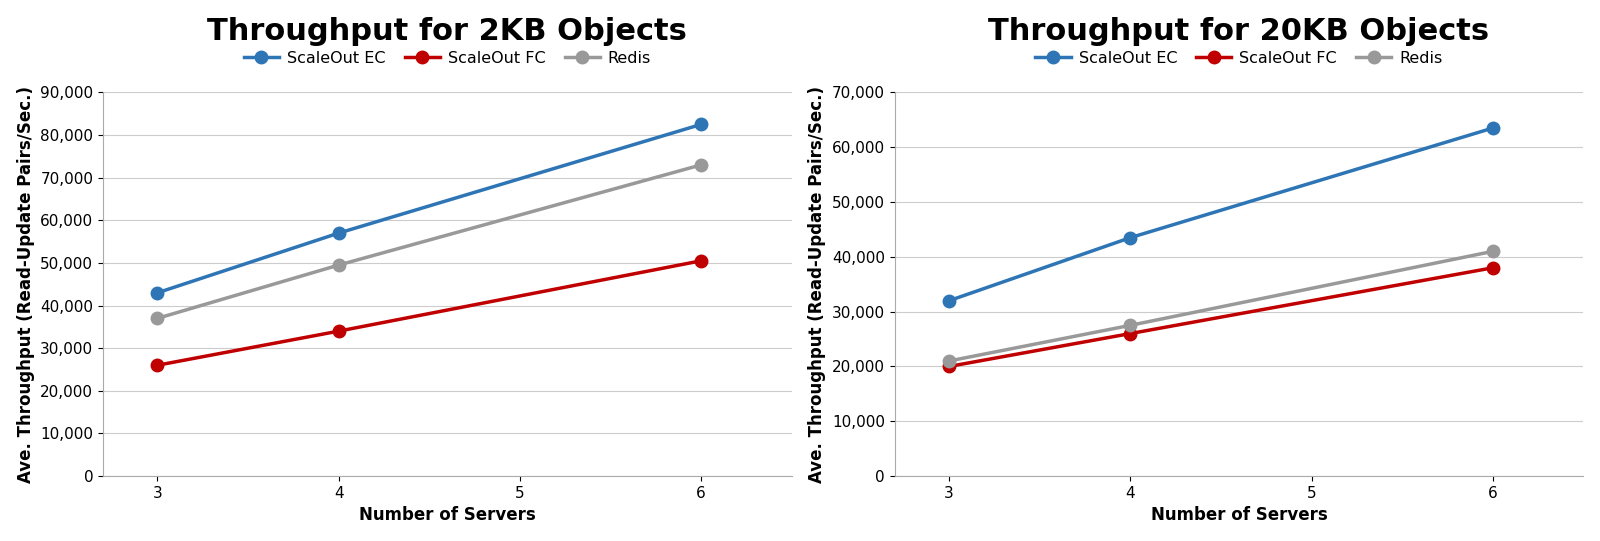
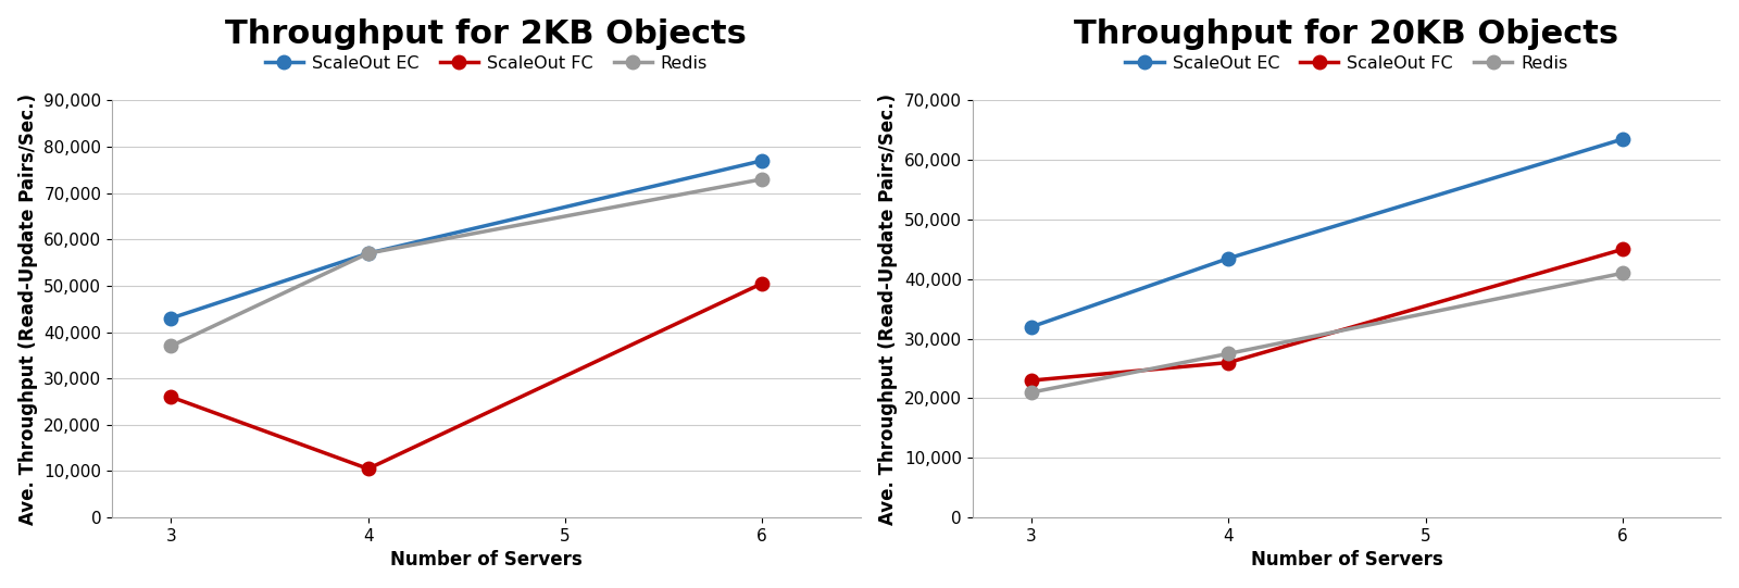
Throughput for 2KB Objects/ScaleOut FC/4: 34,000 -> 10,500
Throughput for 2KB Objects/Redis/4: 49,500 -> 57,000
Throughput for 2KB Objects/ScaleOut EC/6: 82,500 -> 77,000
Throughput for 20KB Objects/ScaleOut FC/3: 20,000 -> 23,000
Throughput for 20KB Objects/ScaleOut FC/6: 38,000 -> 45,000
